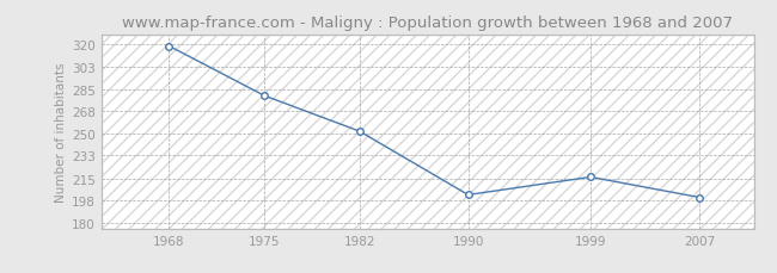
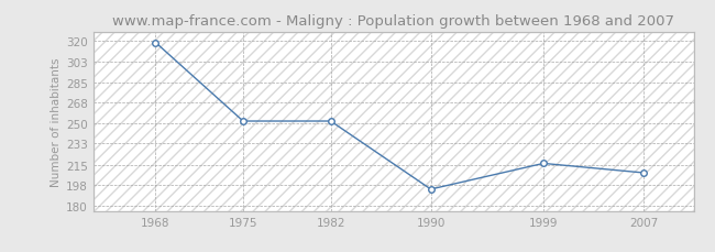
1975: 280 -> 252
1990: 202 -> 194
2007: 200 -> 208
